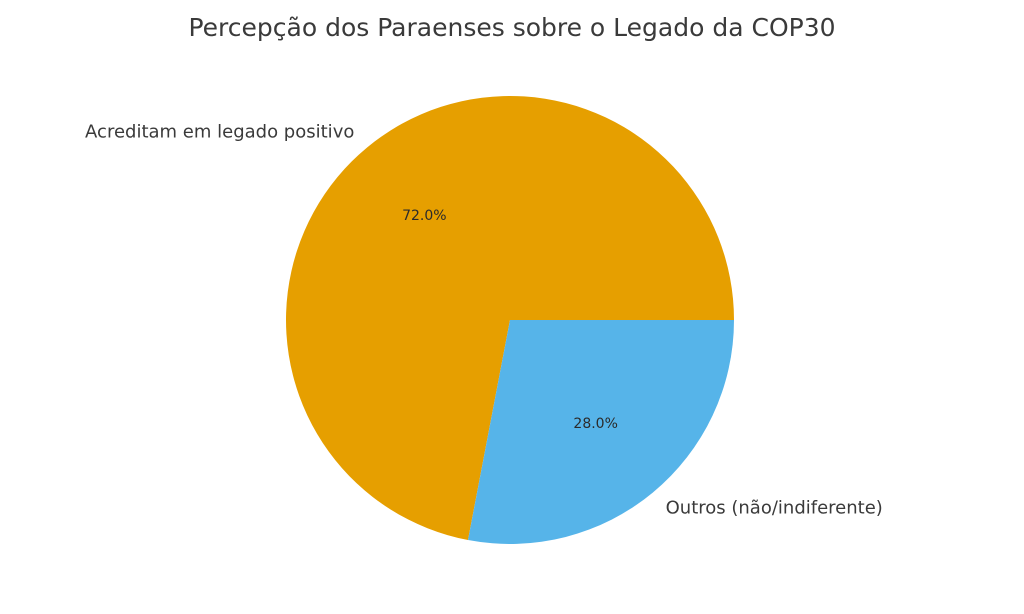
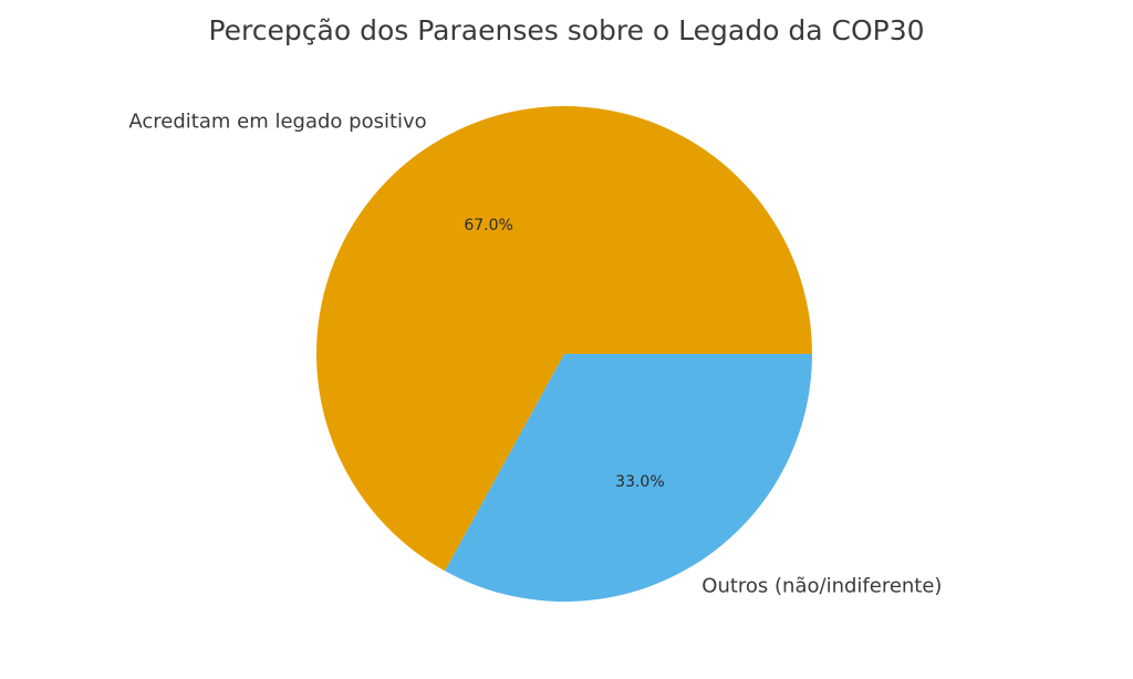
Acreditam em legado positivo: 72.0% -> 67.0%
Outros (não/indiferente): 28.0% -> 33.0%
